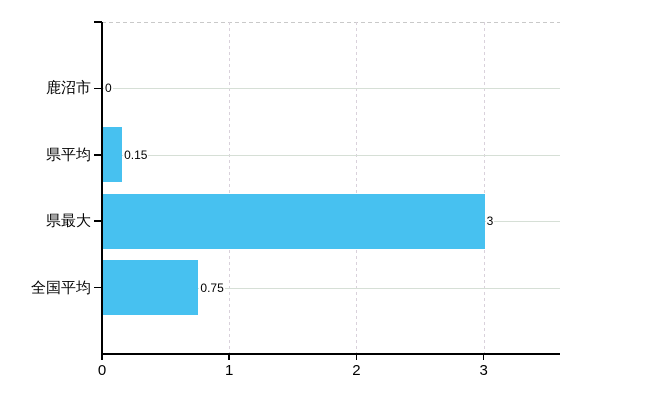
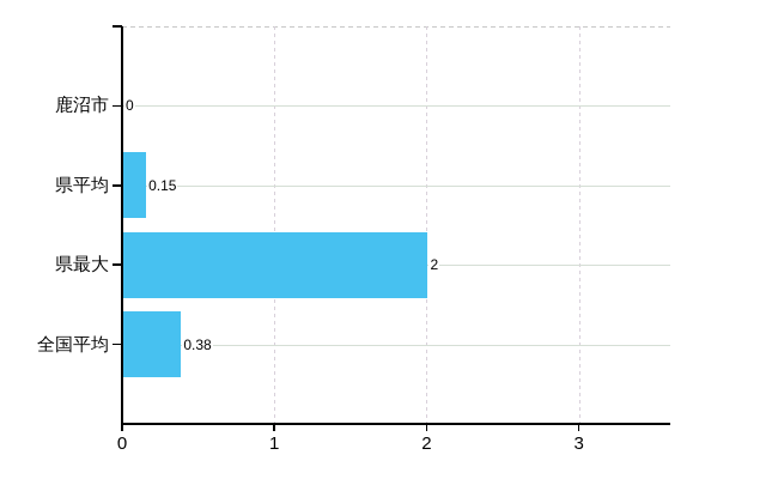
県最大: 3 -> 2
全国平均: 0.75 -> 0.38
